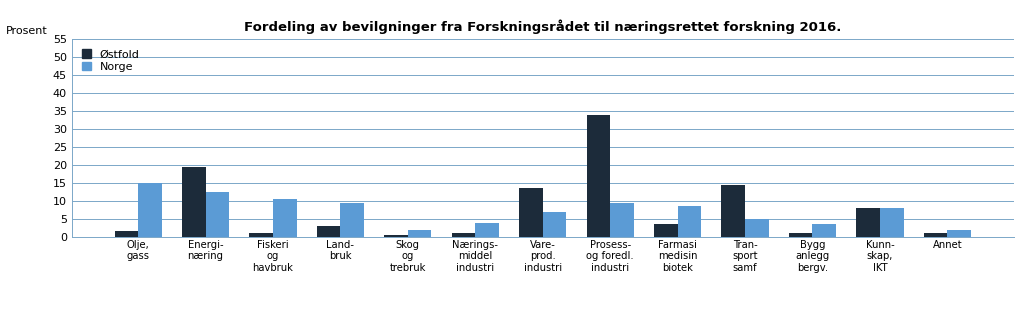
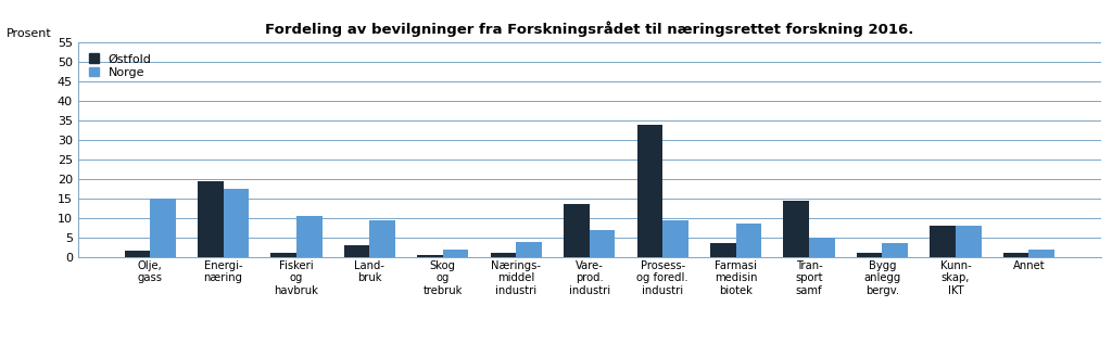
Norge/Energi- næring: 12.5 -> 17.5
